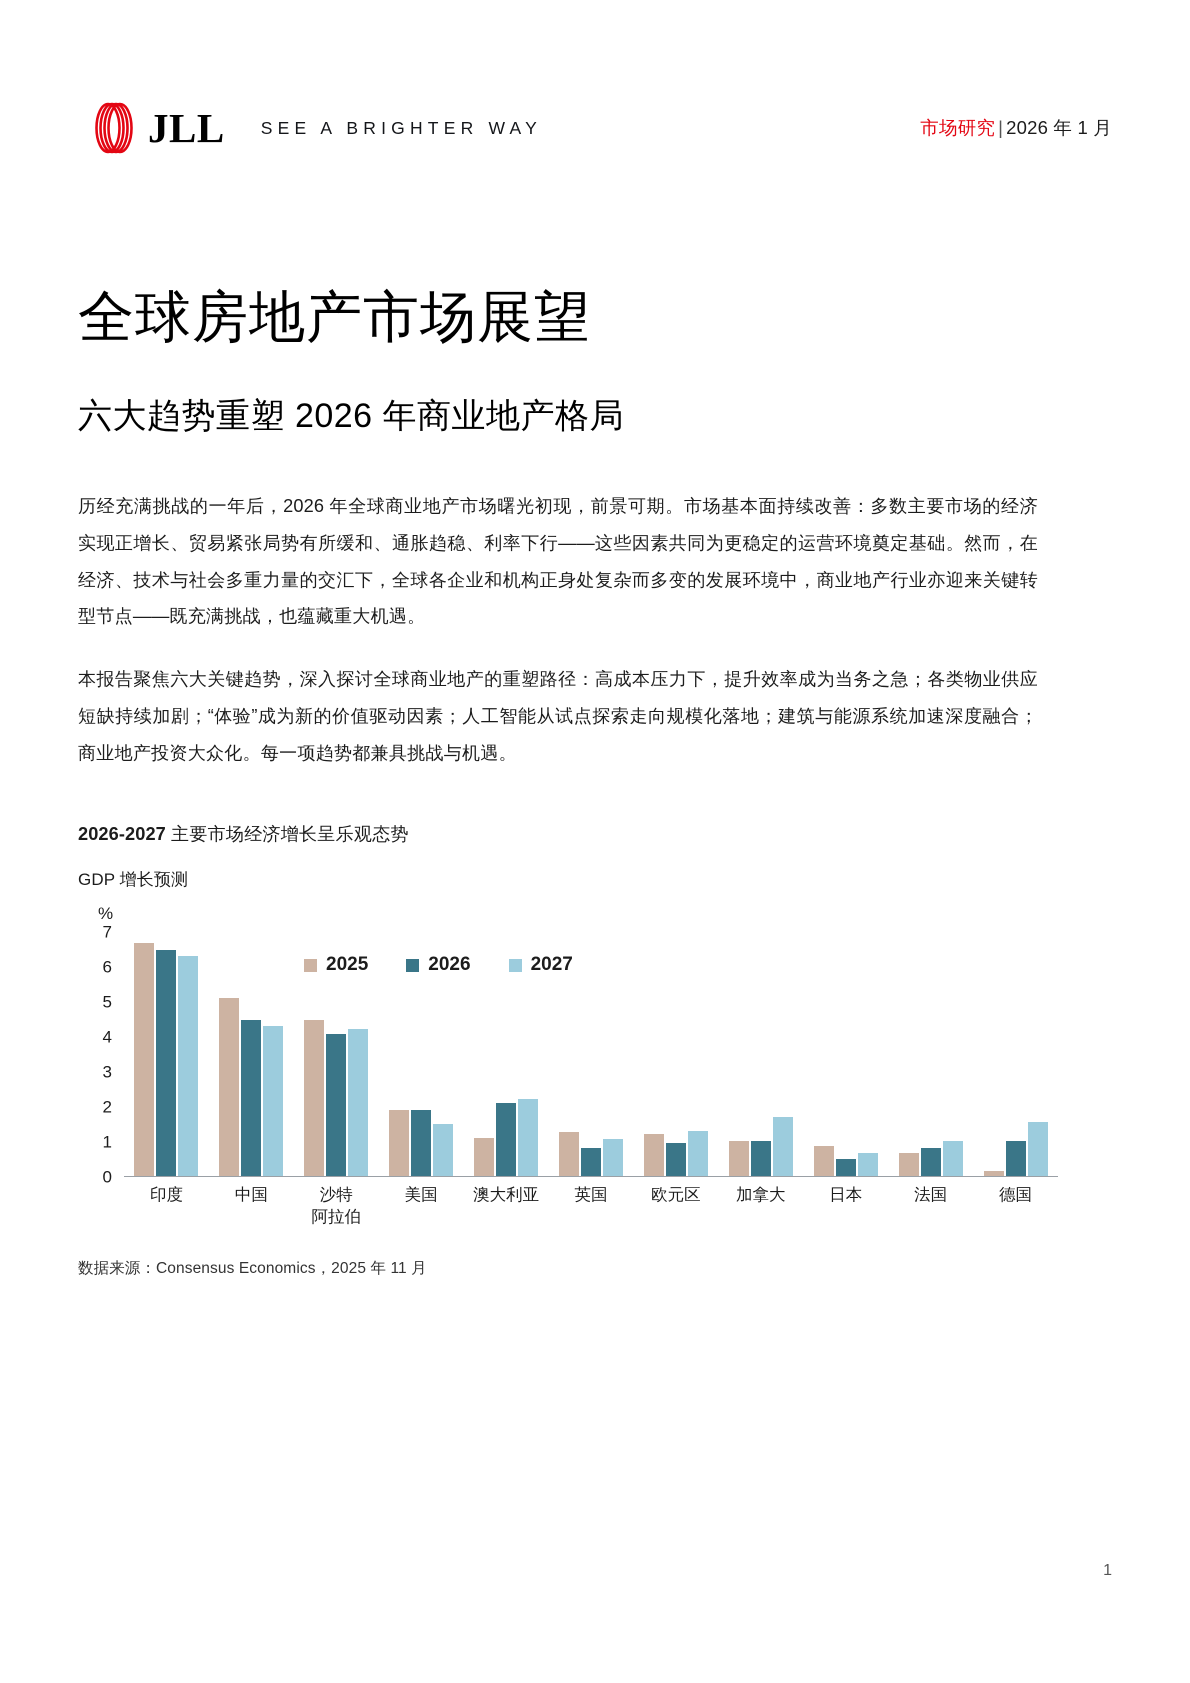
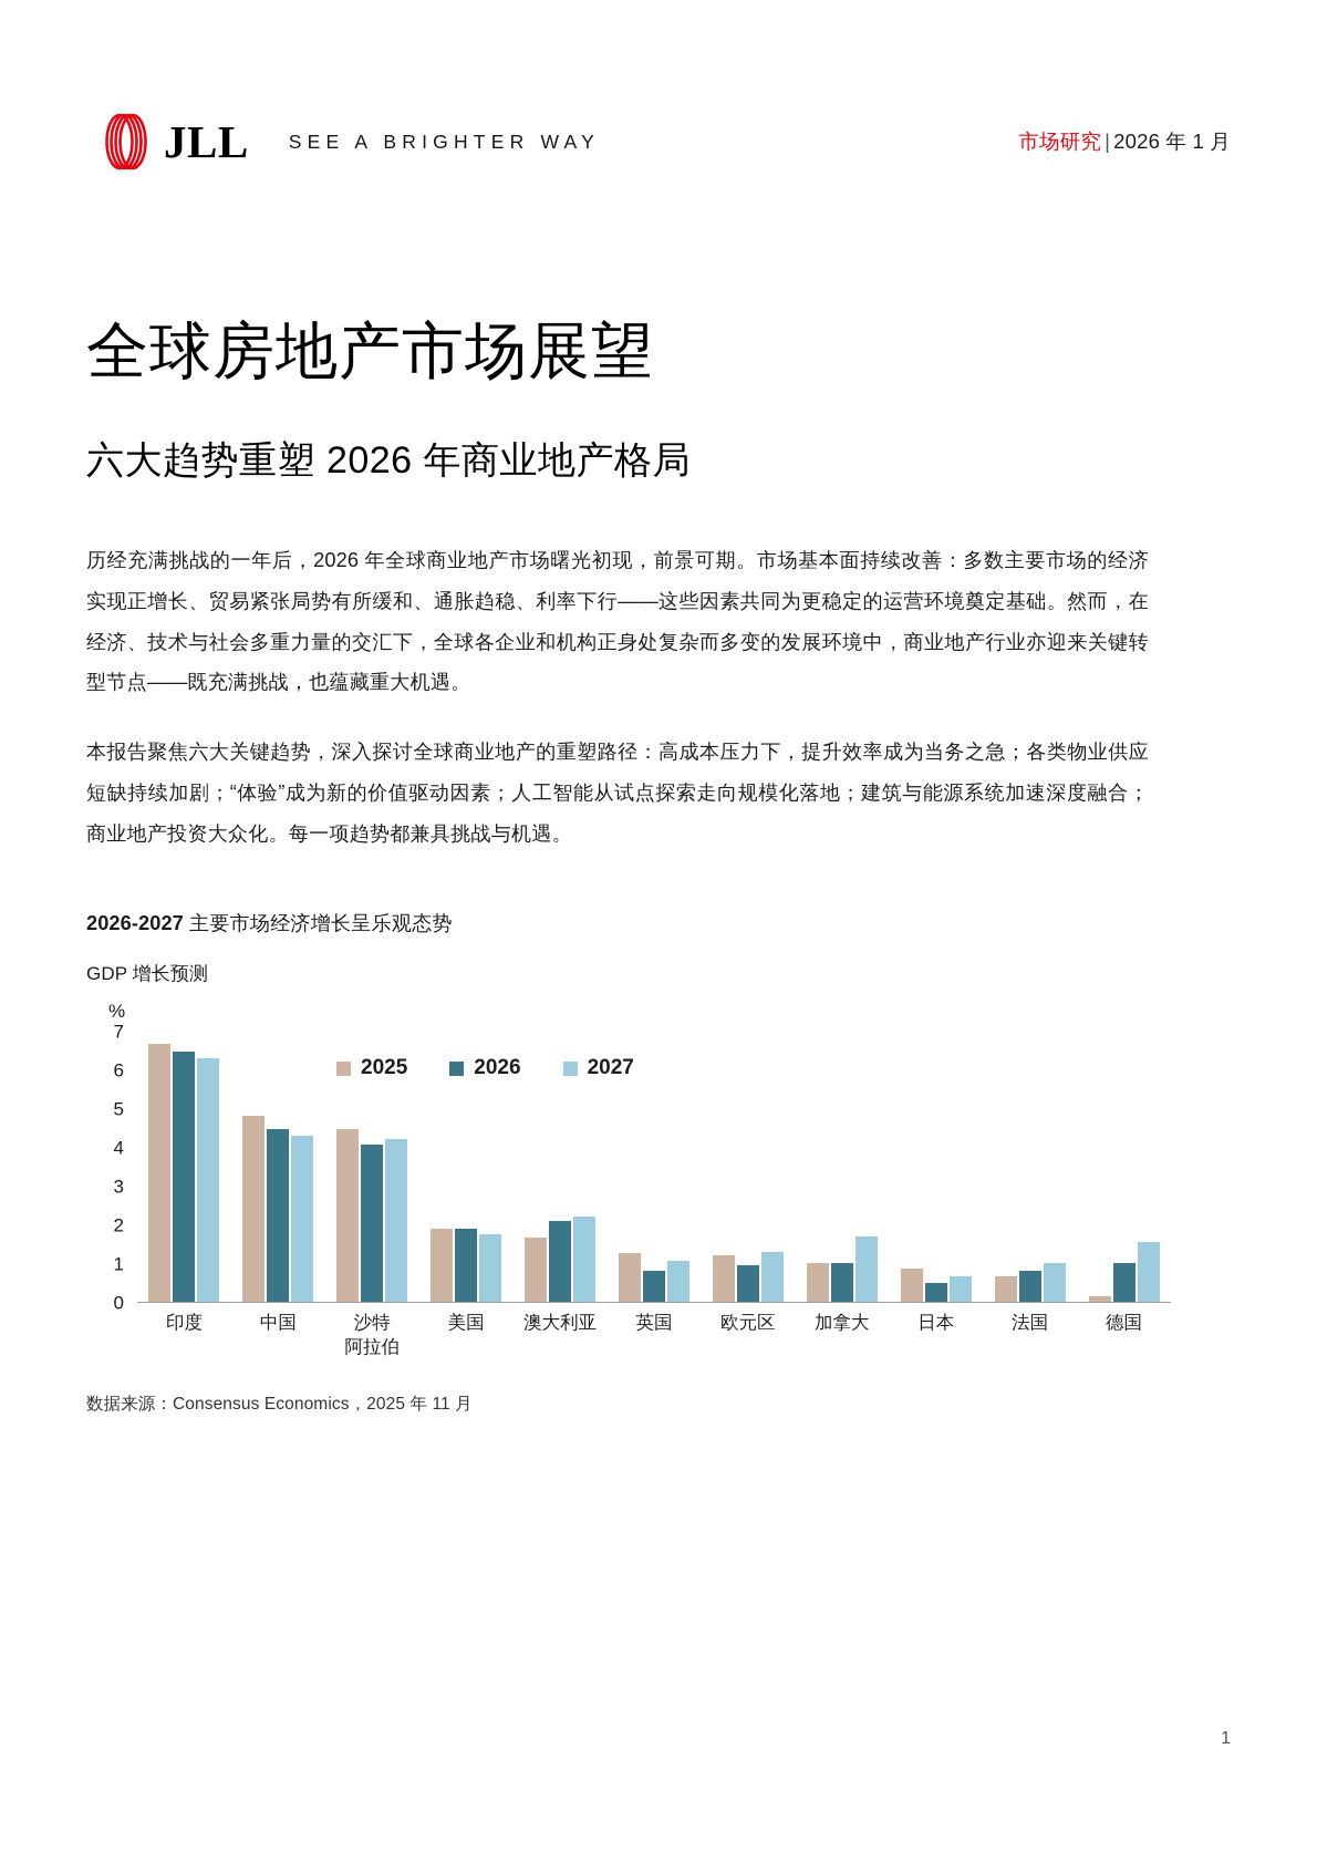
2025/中国: 5.1 -> 4.8
2027/美国: 1.5 -> 1.8
2025/澳大利亚: 1.1 -> 1.6
